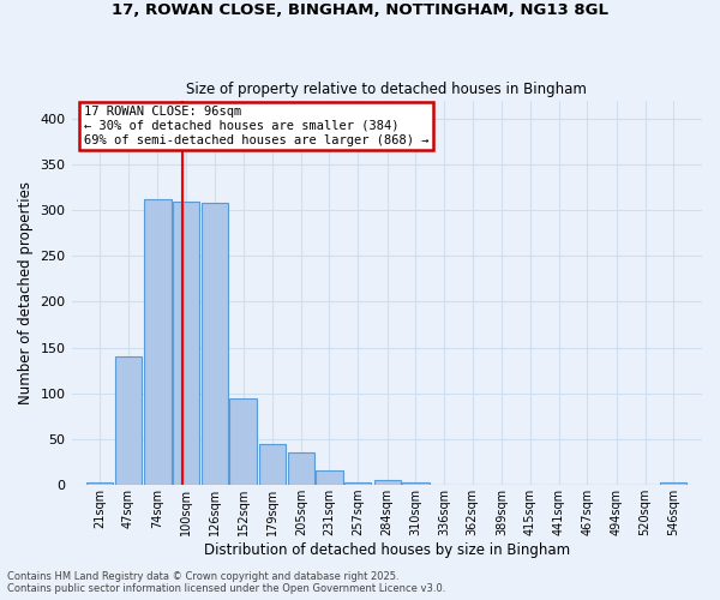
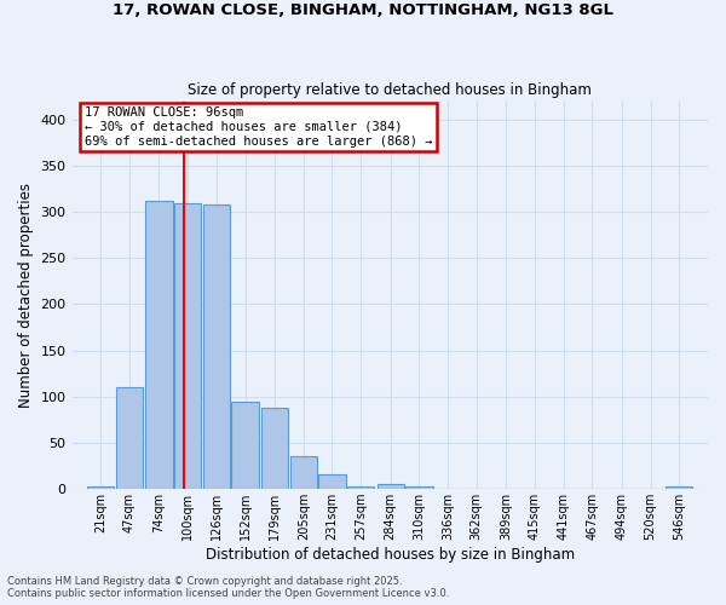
47sqm: 140 -> 110
179sqm: 45 -> 88
